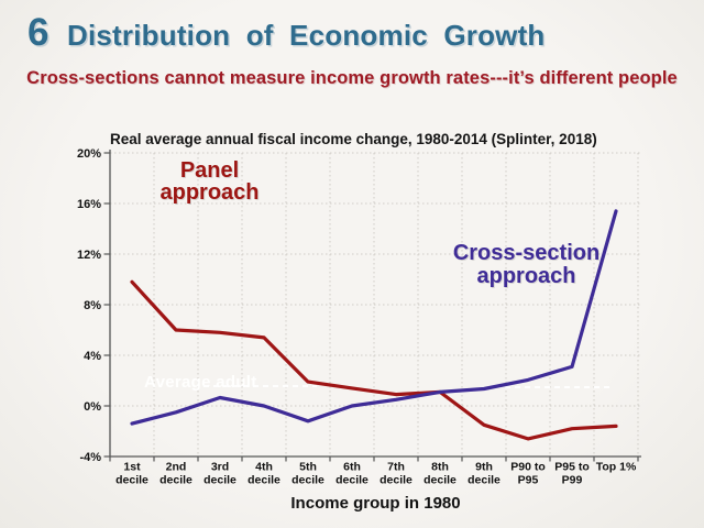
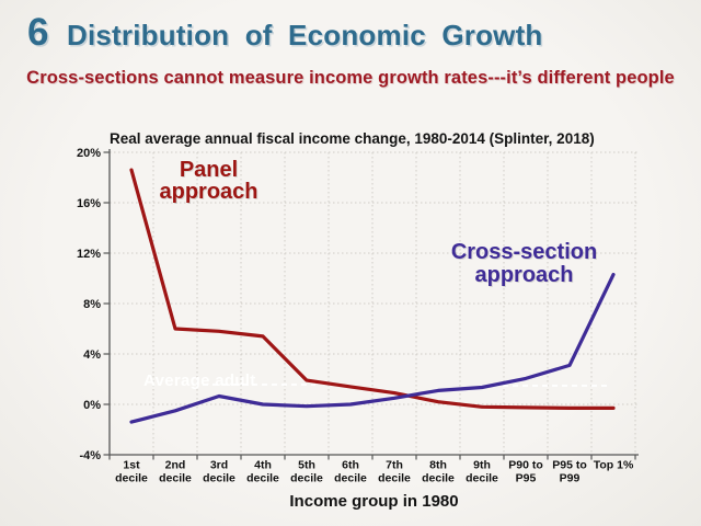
Panel approach/1st decile: 9.8% -> 18.6%
Cross-section approach/5th decile: -1.2% -> -0.1%
Panel approach/8th decile: 1.1% -> 0.2%
Panel approach/9th decile: -1.5% -> -0.2%
Panel approach/P90 to P95: -2.6% -> -0.2%
Panel approach/P95 to P99: -1.8% -> -0.3%
Panel approach/Top 1%: -1.6% -> -0.3%
Cross-section approach/Top 1%: 15.4% -> 10.3%
